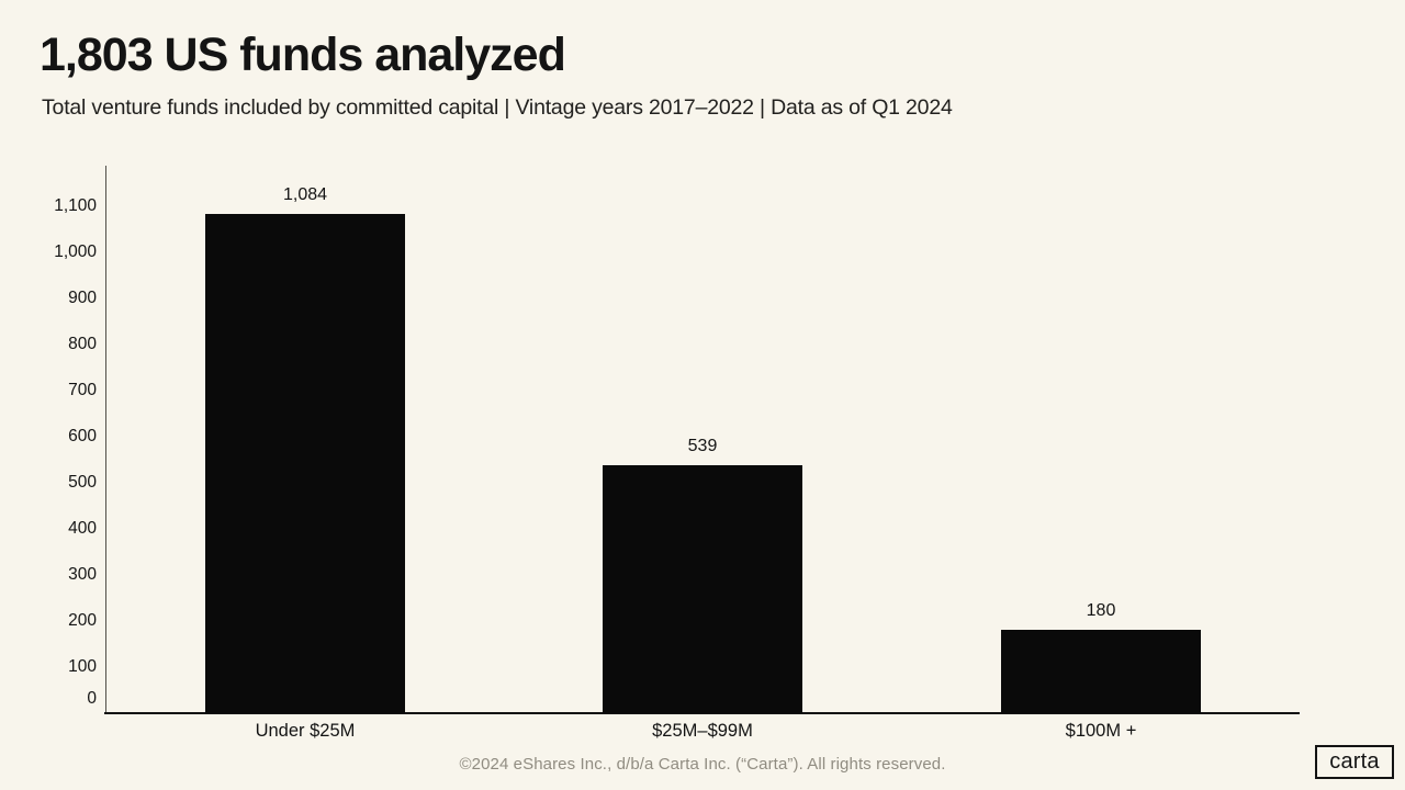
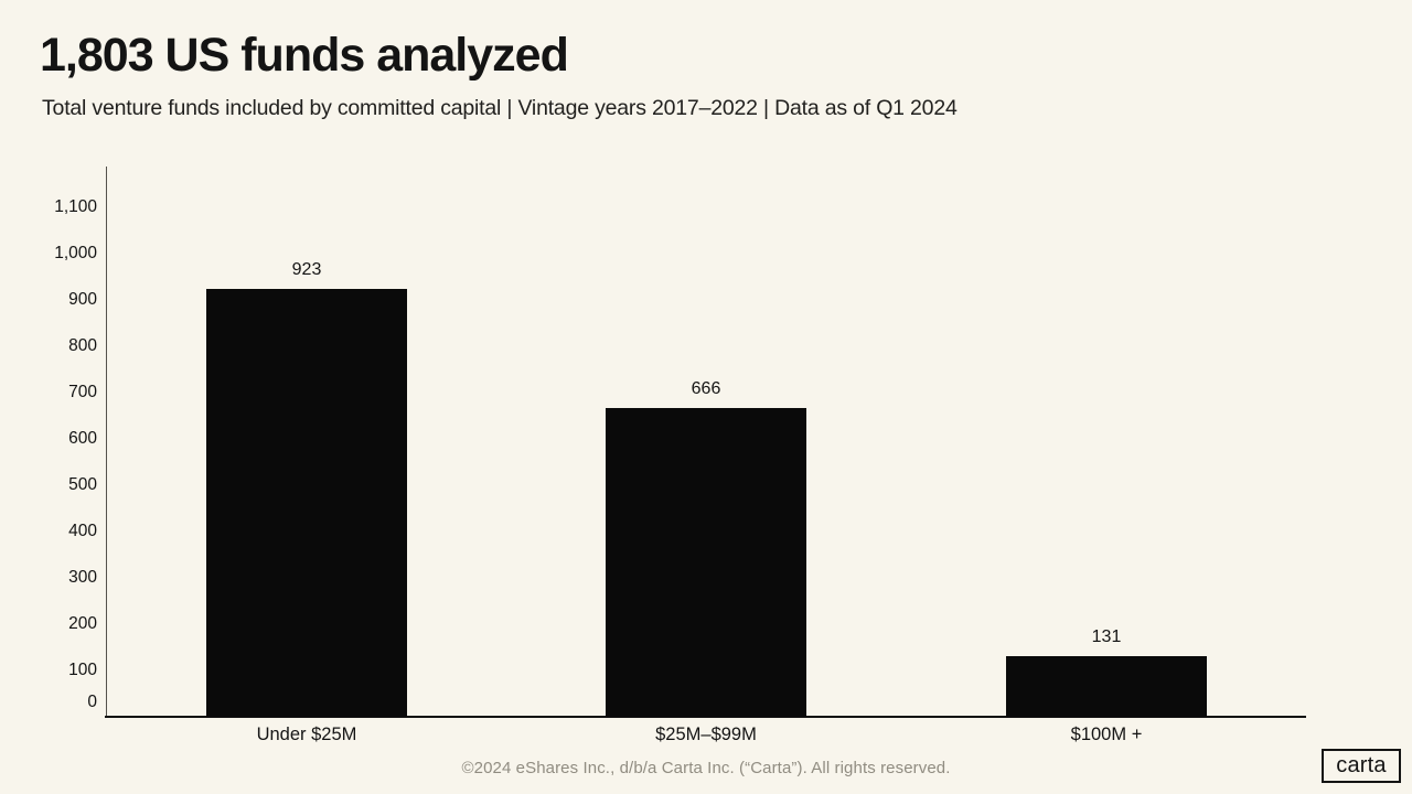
Under $25M: 1,084 -> 923
$25M–$99M: 539 -> 666
$100M +: 180 -> 131
